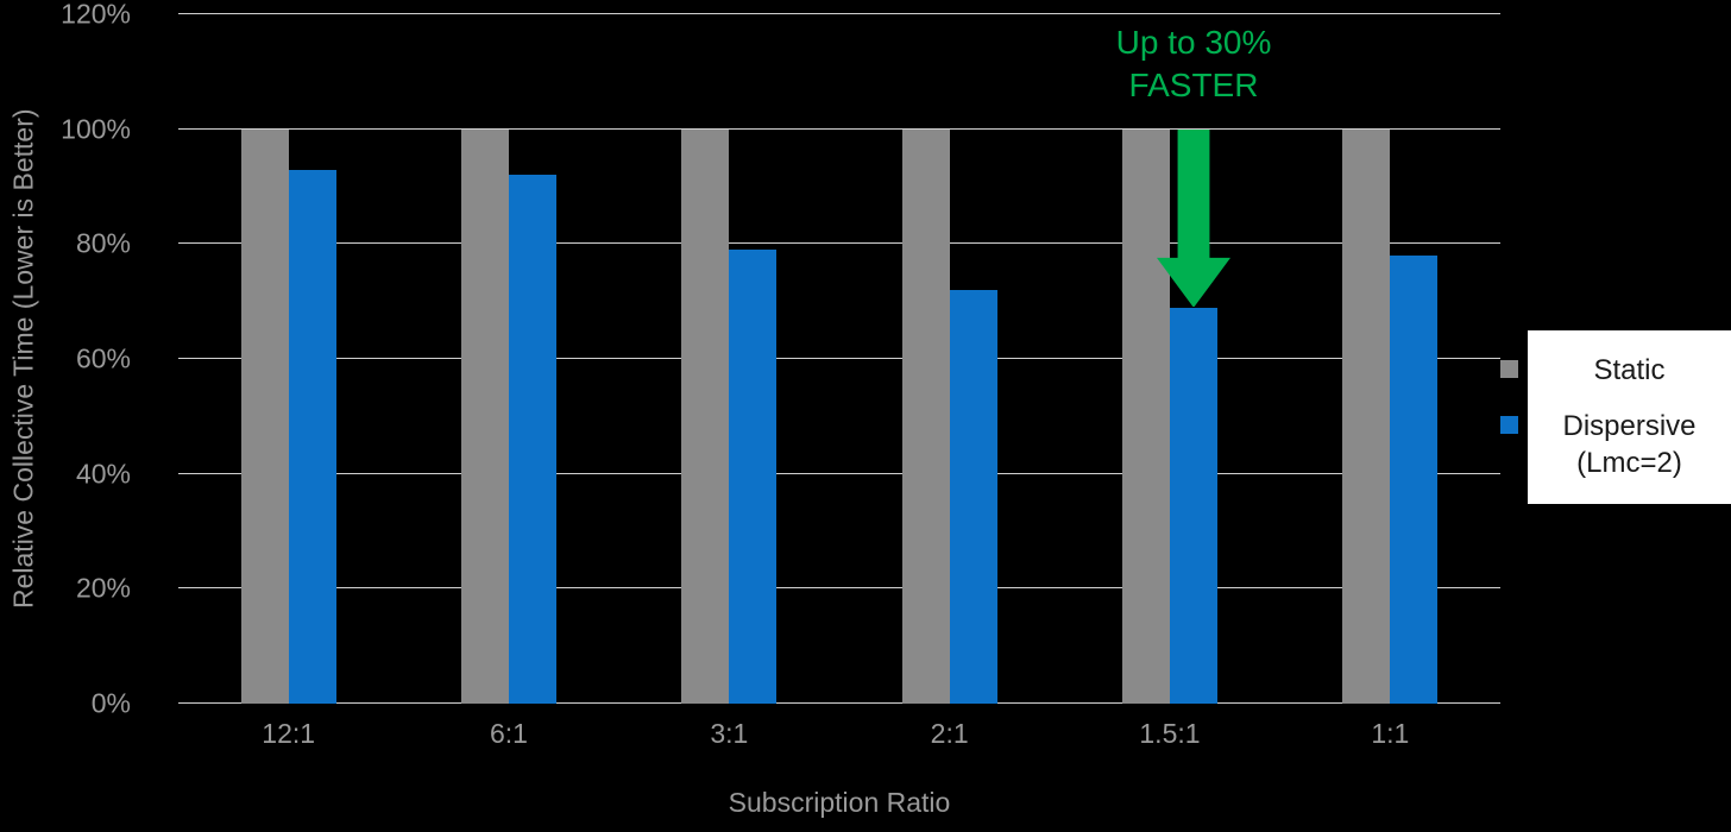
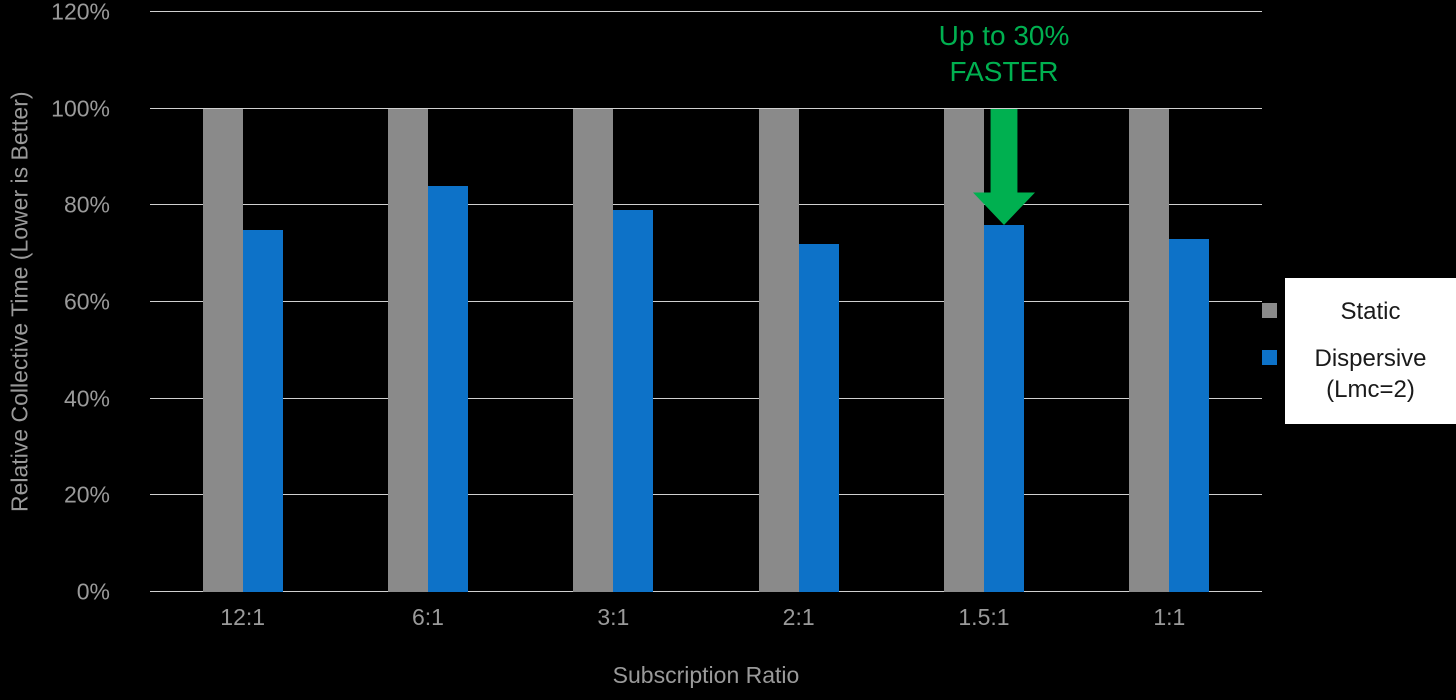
Dispersive (Lmc=2)/12:1: 93% -> 75%
Dispersive (Lmc=2)/6:1: 92% -> 84%
Dispersive (Lmc=2)/1.5:1: 69% -> 76%
Dispersive (Lmc=2)/1:1: 78% -> 73%
